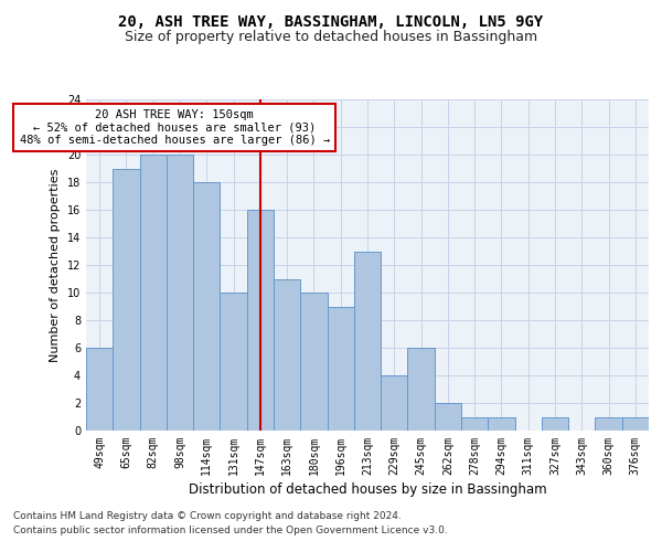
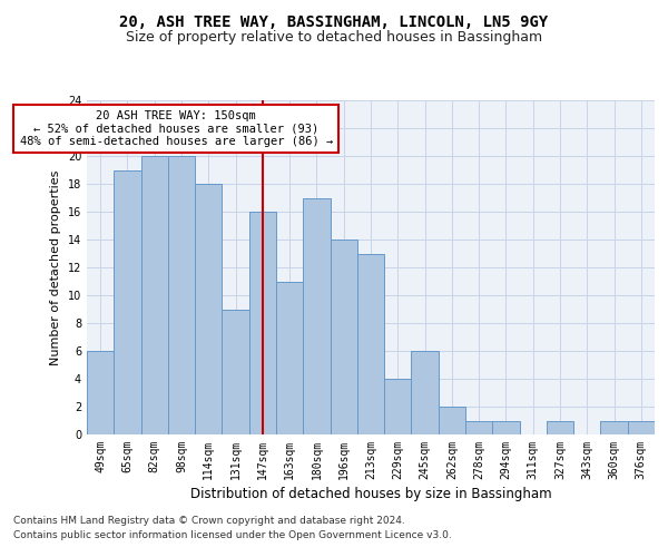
131sqm: 10 -> 9
180sqm: 10 -> 17
196sqm: 9 -> 14
